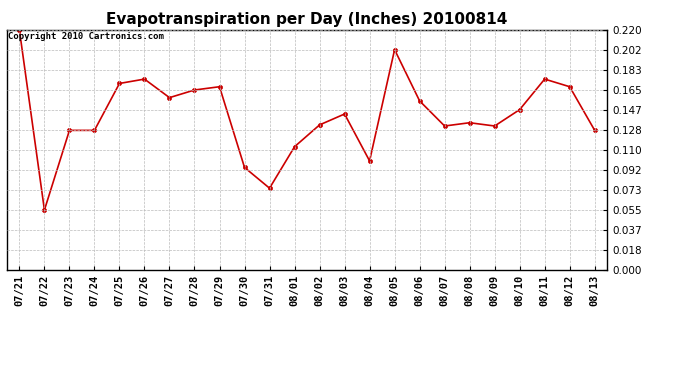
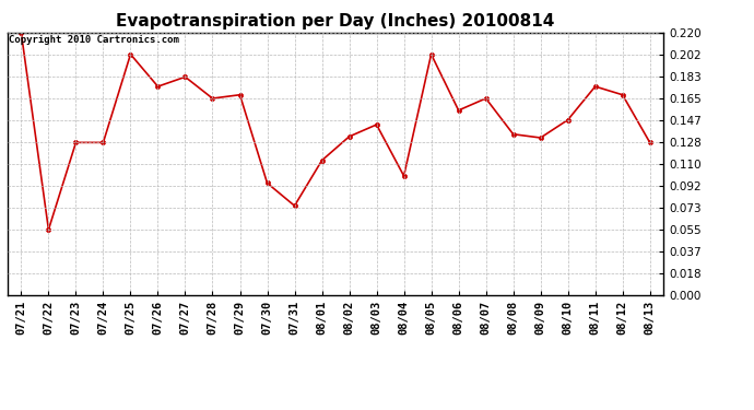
07/25: 0.171 -> 0.202
07/27: 0.158 -> 0.183
08/07: 0.132 -> 0.165
